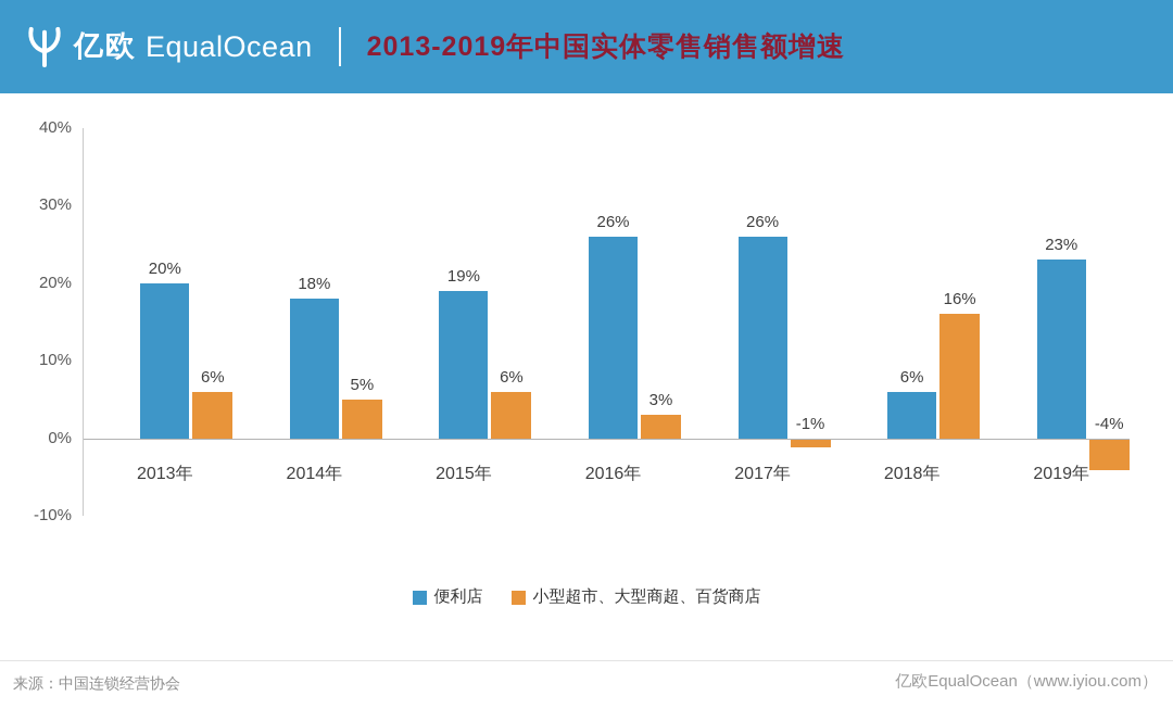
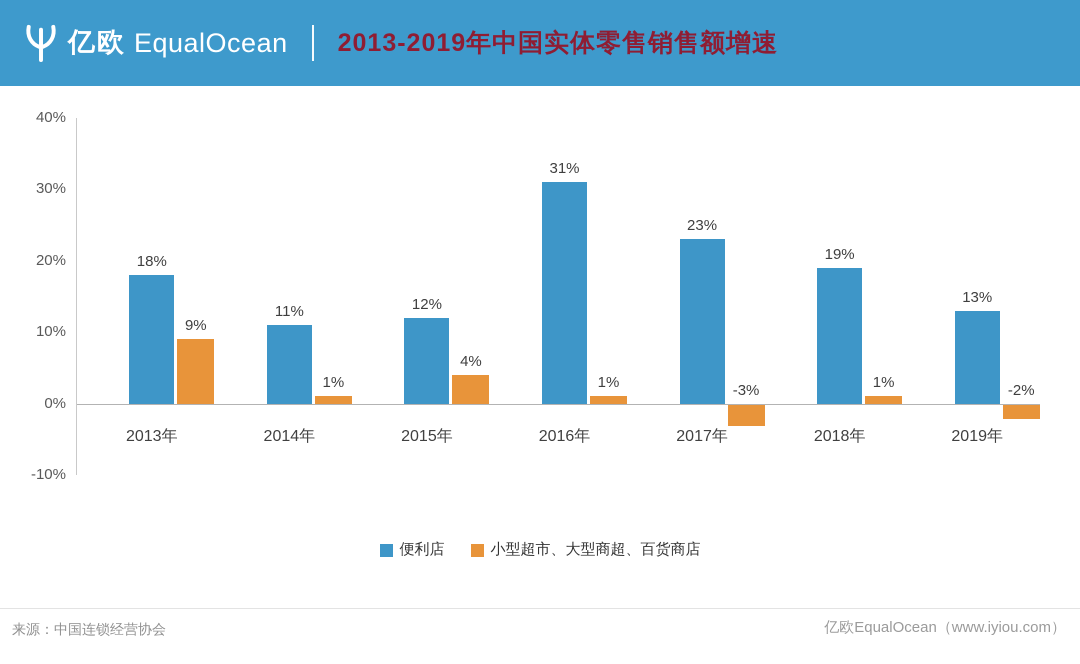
便利店/2013年: 20% -> 18%
小型超市、大型商超、百货商店/2013年: 6% -> 9%
便利店/2014年: 18% -> 11%
小型超市、大型商超、百货商店/2014年: 5% -> 1%
便利店/2015年: 19% -> 12%
小型超市、大型商超、百货商店/2015年: 6% -> 4%
便利店/2016年: 26% -> 31%
小型超市、大型商超、百货商店/2016年: 3% -> 1%
便利店/2017年: 26% -> 23%
小型超市、大型商超、百货商店/2017年: -1% -> -3%
便利店/2018年: 6% -> 19%
小型超市、大型商超、百货商店/2018年: 16% -> 1%
便利店/2019年: 23% -> 13%
小型超市、大型商超、百货商店/2019年: -4% -> -2%
